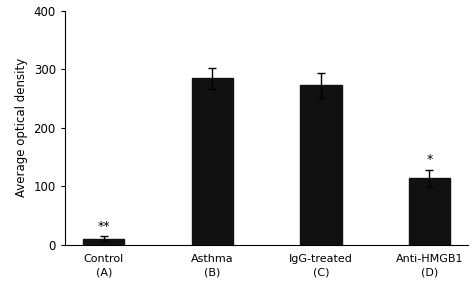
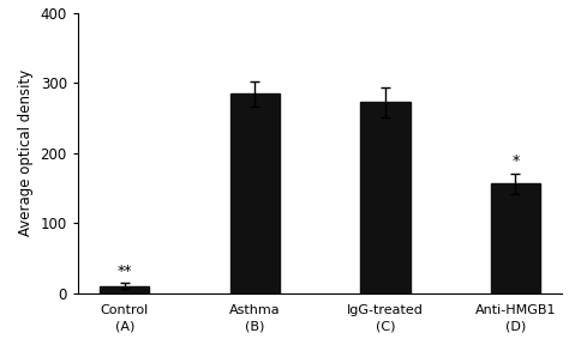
Anti-HMGB1 (D): 113 -> 156
